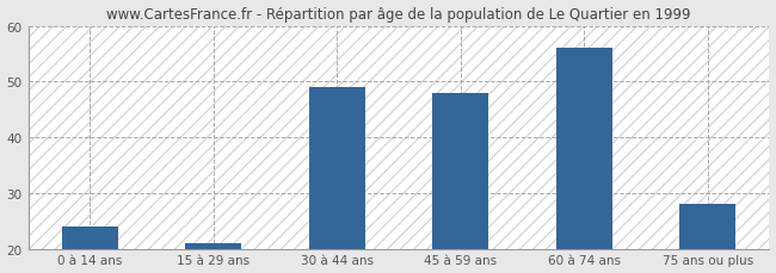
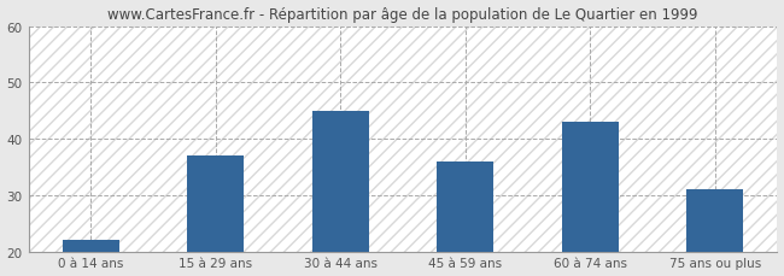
0 à 14 ans: 24 -> 22
15 à 29 ans: 21 -> 37
30 à 44 ans: 49 -> 45
45 à 59 ans: 48 -> 36
60 à 74 ans: 56 -> 43
75 ans ou plus: 28 -> 31
